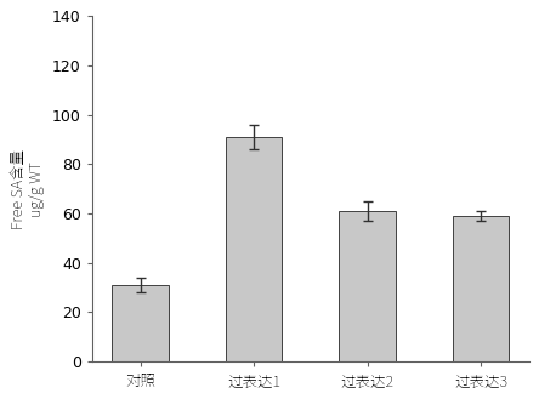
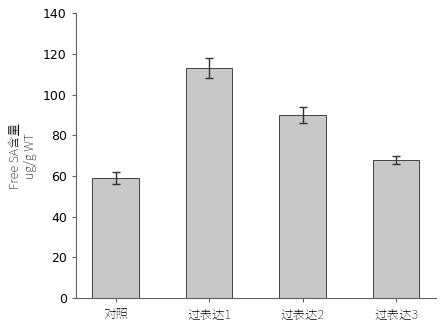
对照: 31 -> 59
过表达1: 91 -> 113
过表达2: 61 -> 90
过表达3: 59 -> 68
